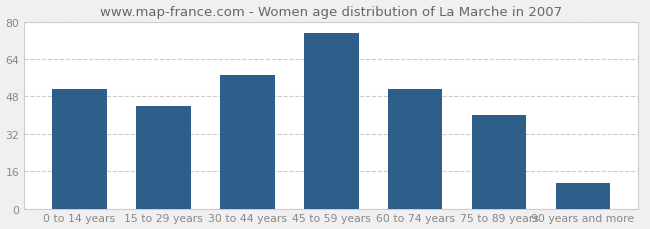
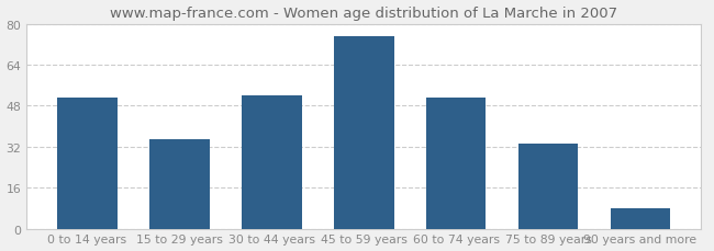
15 to 29 years: 44 -> 35
30 to 44 years: 57 -> 52
75 to 89 years: 40 -> 33
90 years and more: 11 -> 8
